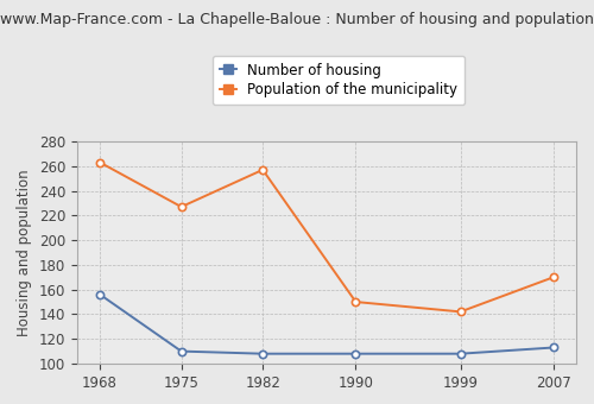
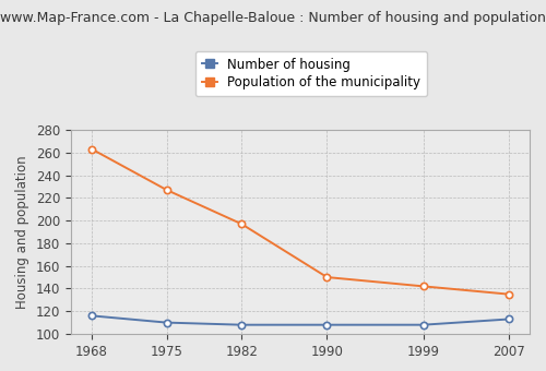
Number of housing/1968: 156 -> 116
Population of the municipality/1982: 257 -> 197
Population of the municipality/2007: 170 -> 135
